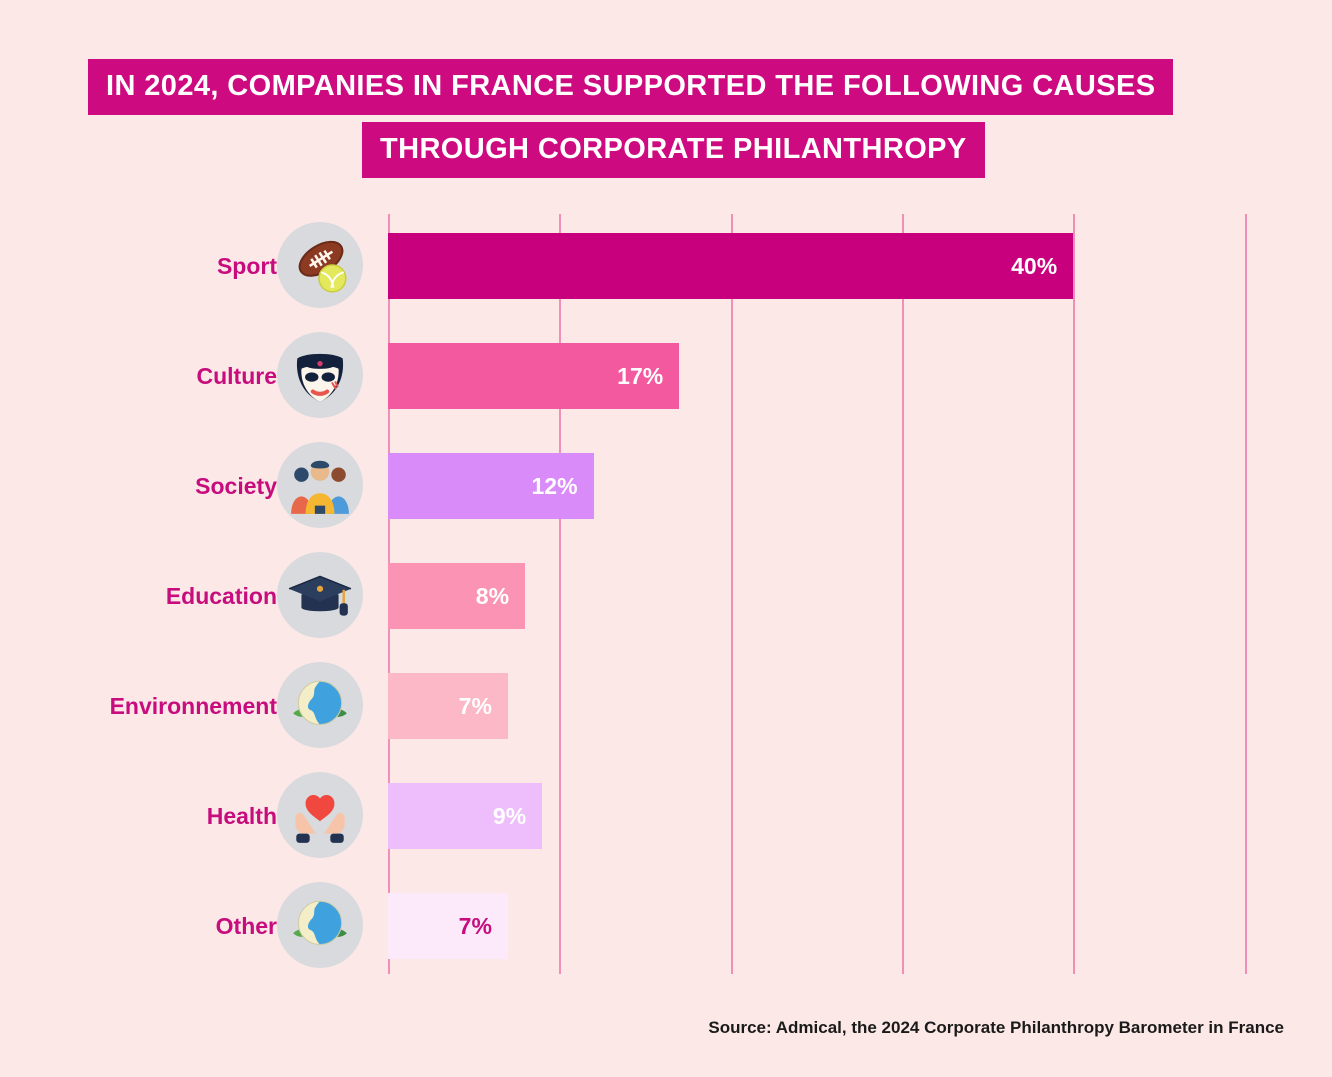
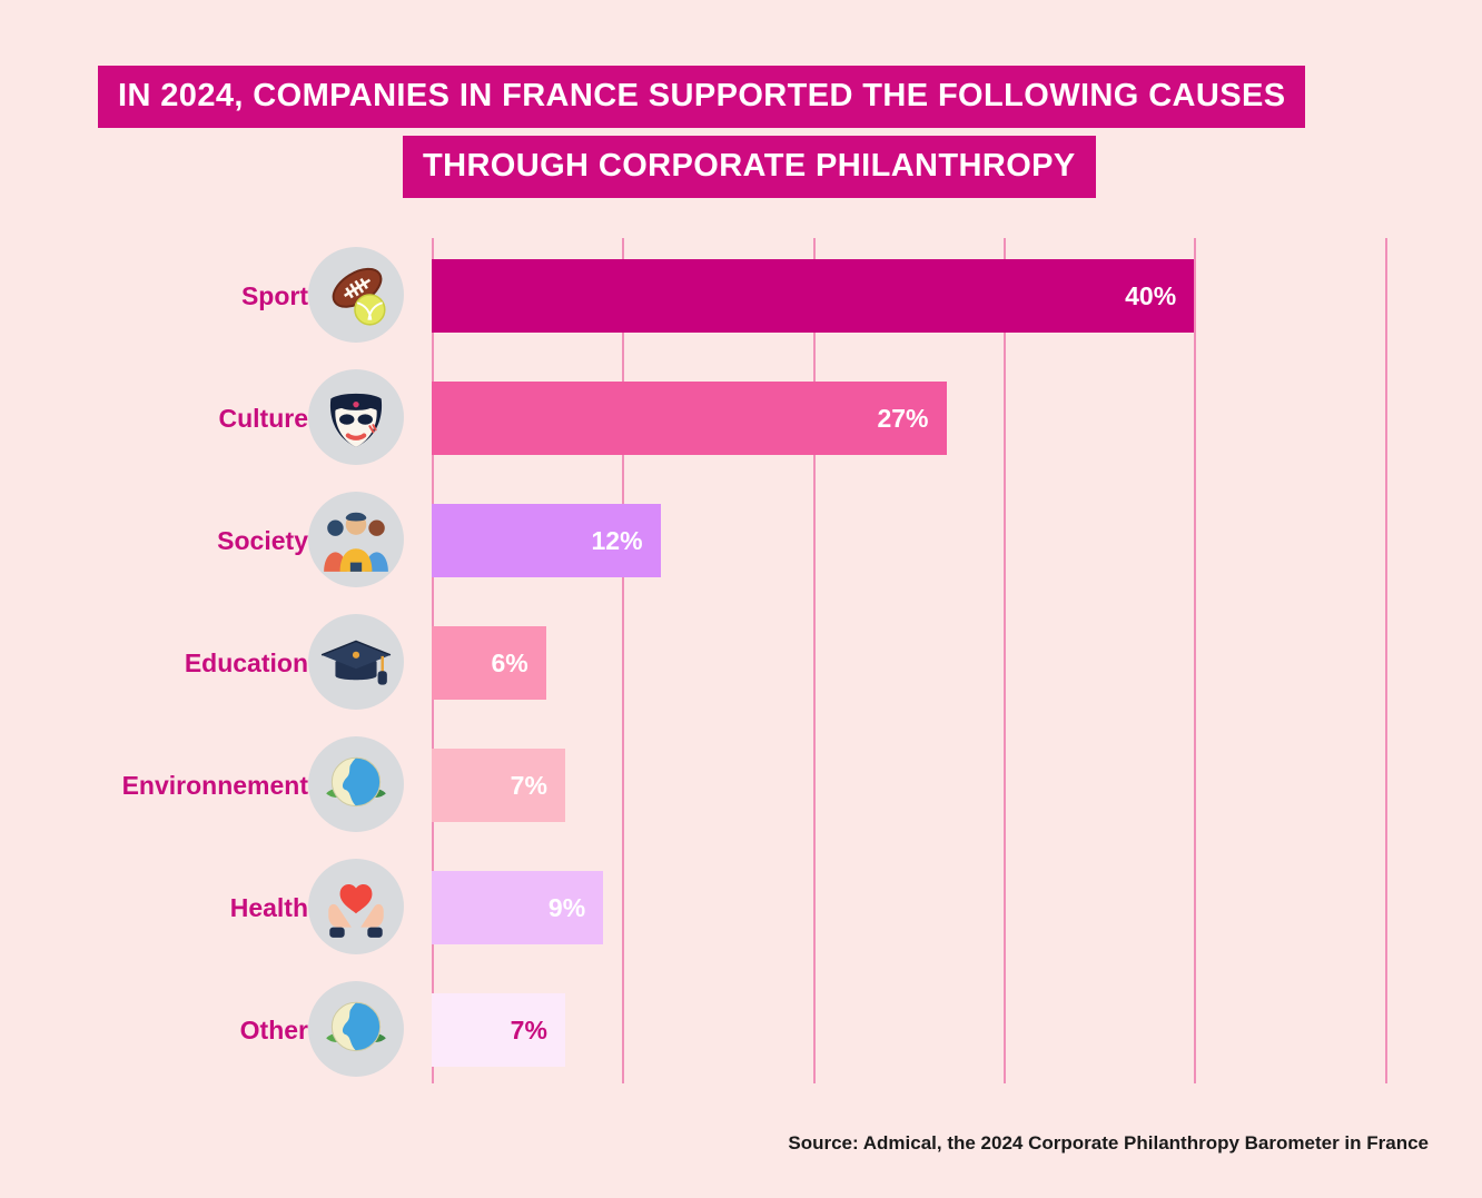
Culture: 17% -> 27%
Education: 8% -> 6%
